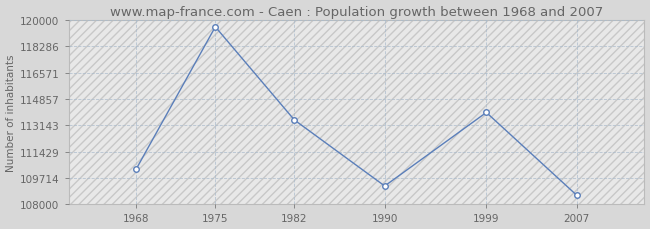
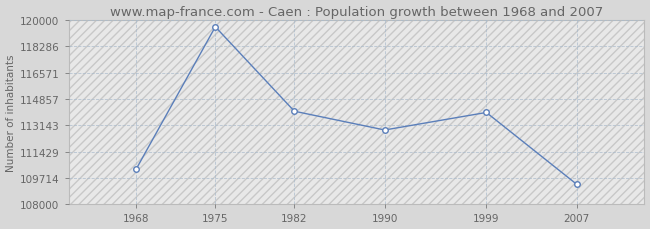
1982: 113500 -> 114100
1990: 109200 -> 112800
2007: 108600 -> 109300
